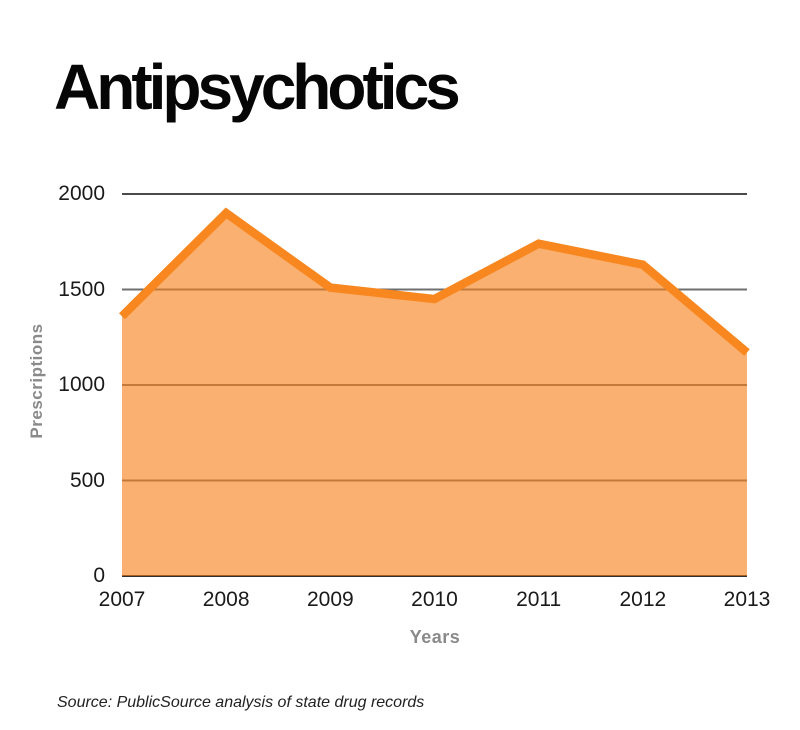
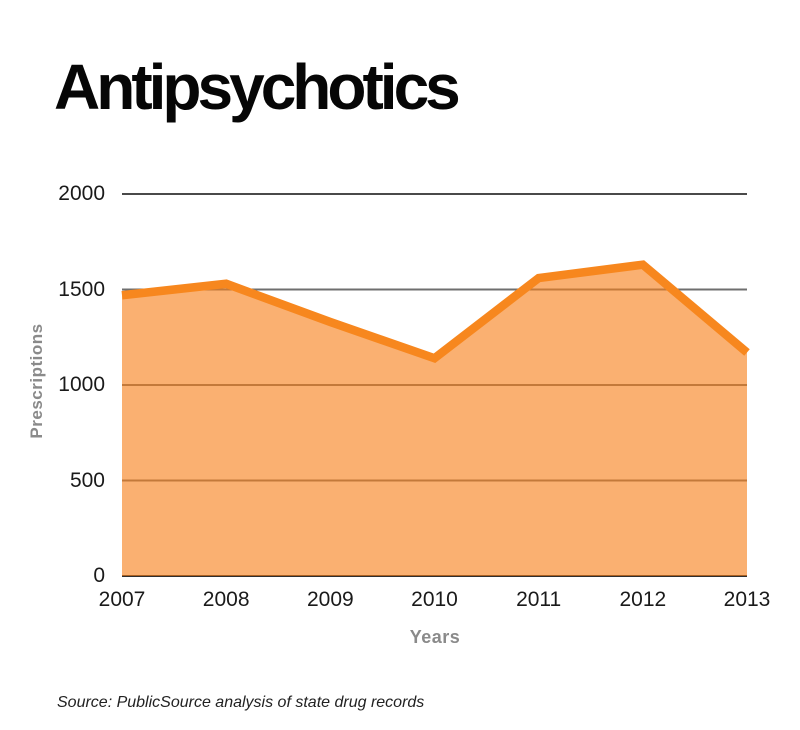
2007: 1360 -> 1470
2008: 1900 -> 1530
2009: 1510 -> 1330
2010: 1450 -> 1140
2011: 1740 -> 1560
